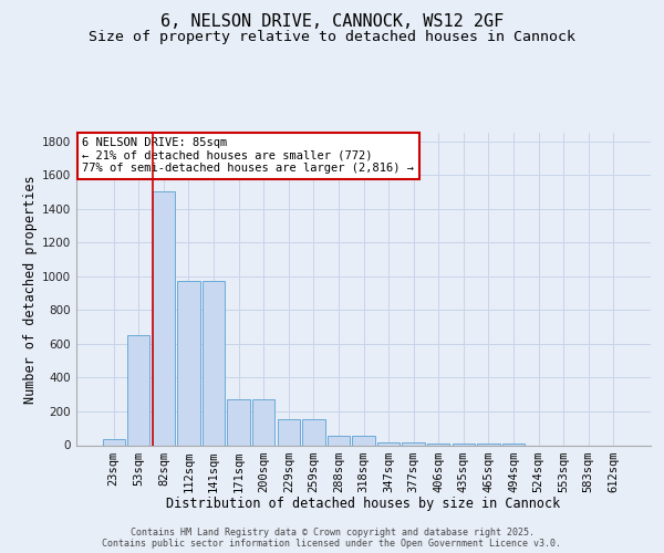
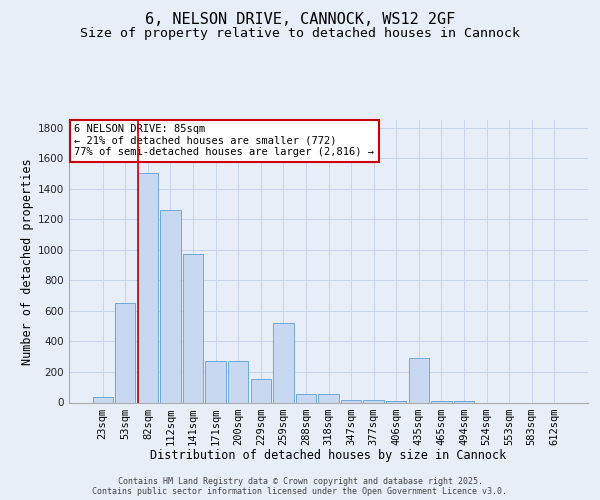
112sqm: 970 -> 1260
259sqm: 160 -> 520
435sqm: 10 -> 290
